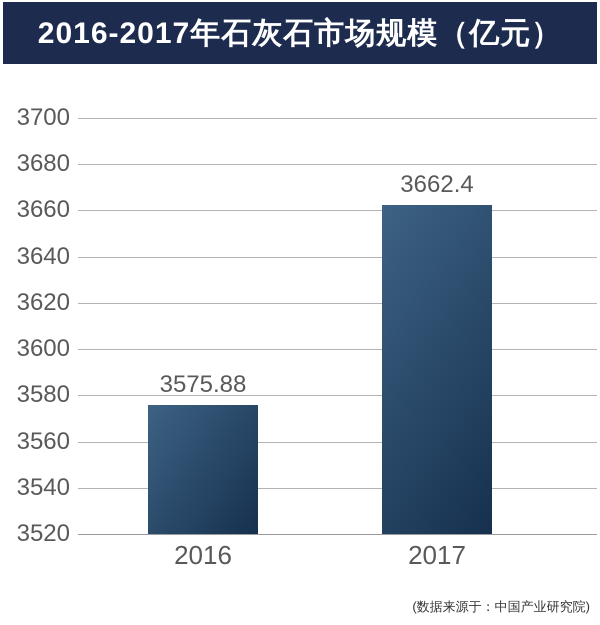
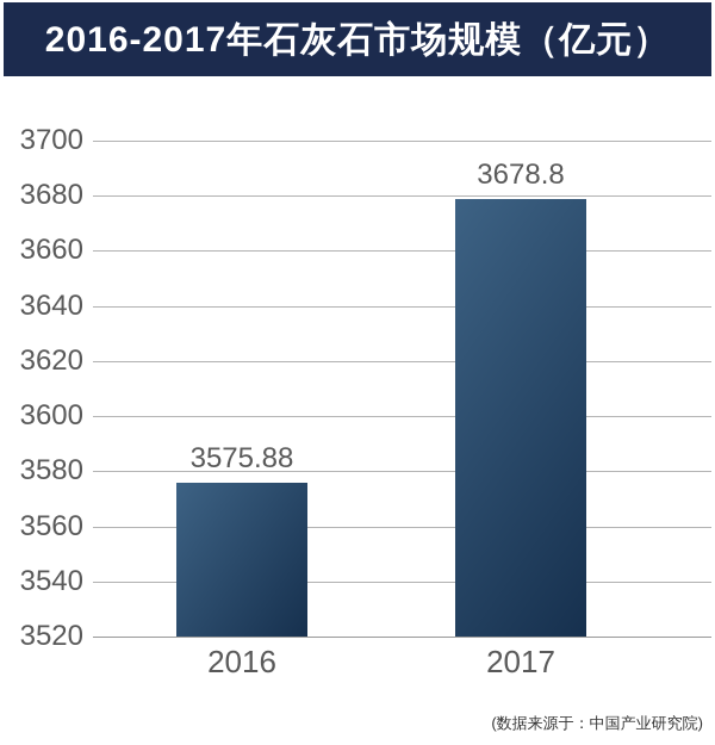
2017: 3662.4 -> 3678.8
